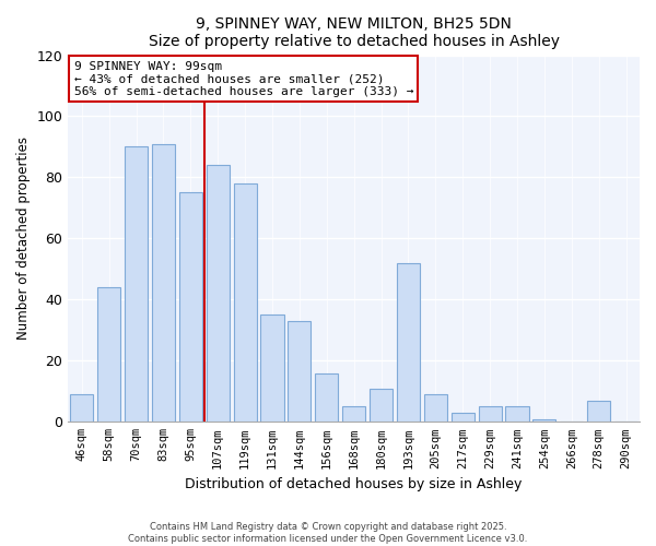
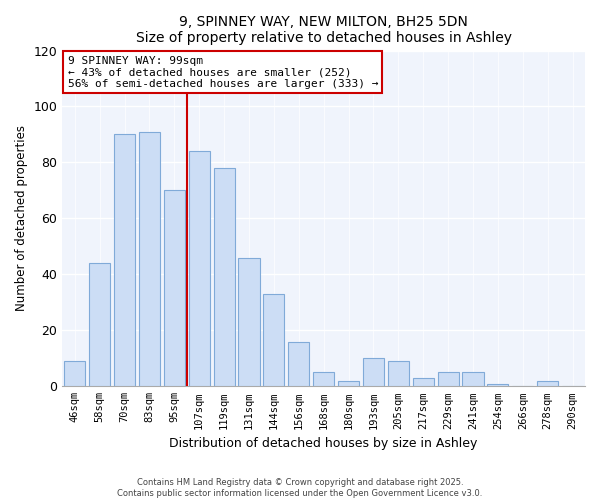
95sqm: 75 -> 70
131sqm: 35 -> 46
180sqm: 11 -> 2
193sqm: 52 -> 10
278sqm: 7 -> 2
